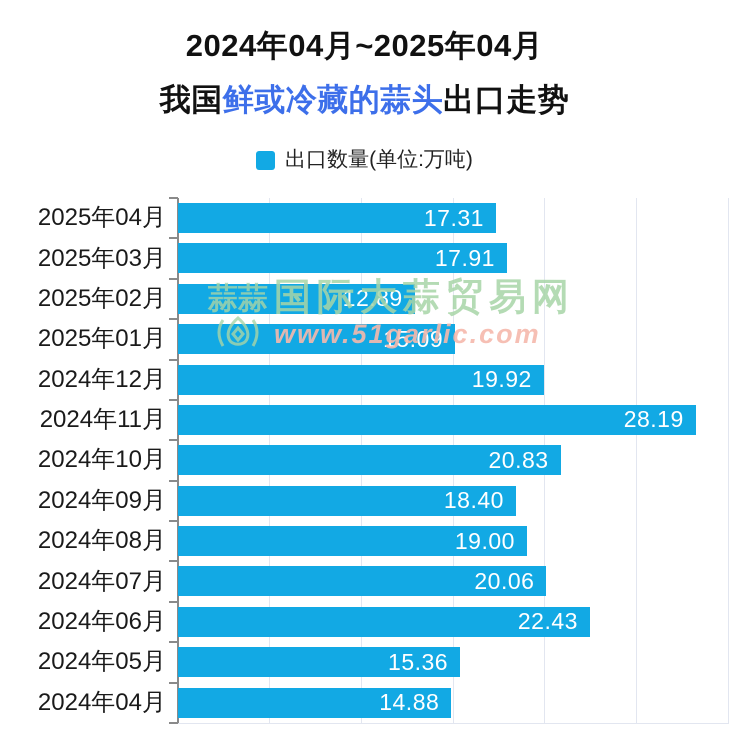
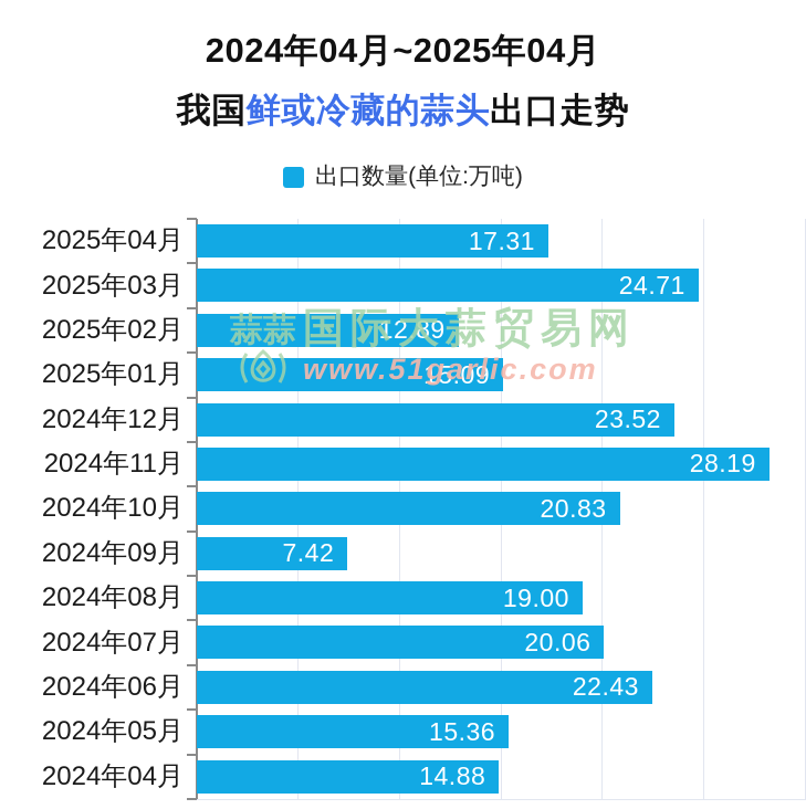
2025年03月: 17.91 -> 24.71
2024年12月: 19.92 -> 23.52
2024年09月: 18.40 -> 7.42
